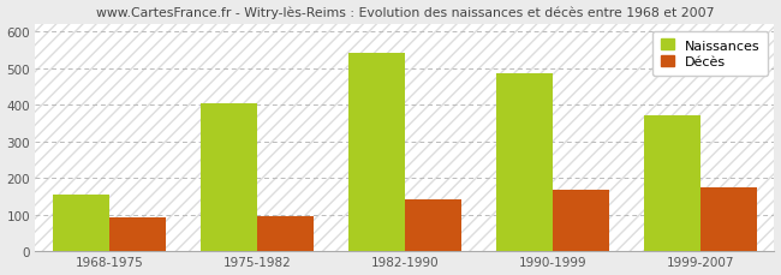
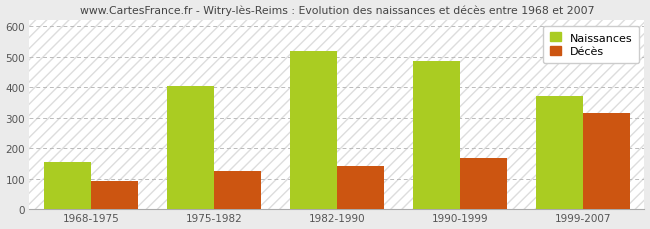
Décès/1975-1982: 97 -> 125
Naissances/1982-1990: 540 -> 520
Décès/1999-2007: 175 -> 315
